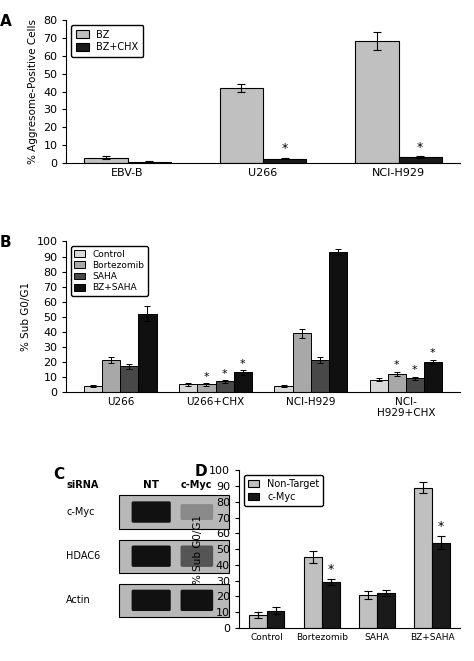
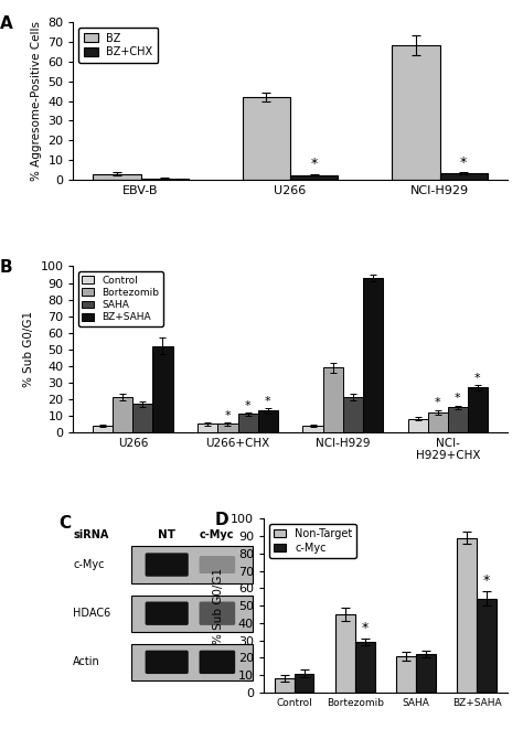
SAHA/U266+CHX: 7 -> 11
SAHA/NCI- H929+CHX: 9 -> 15
BZ+SAHA/NCI- H929+CHX: 20 -> 27
